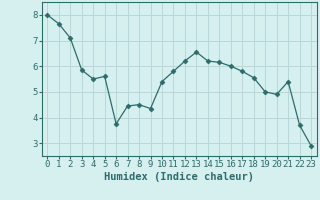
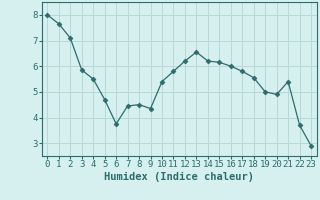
5: 5.60 -> 4.70
